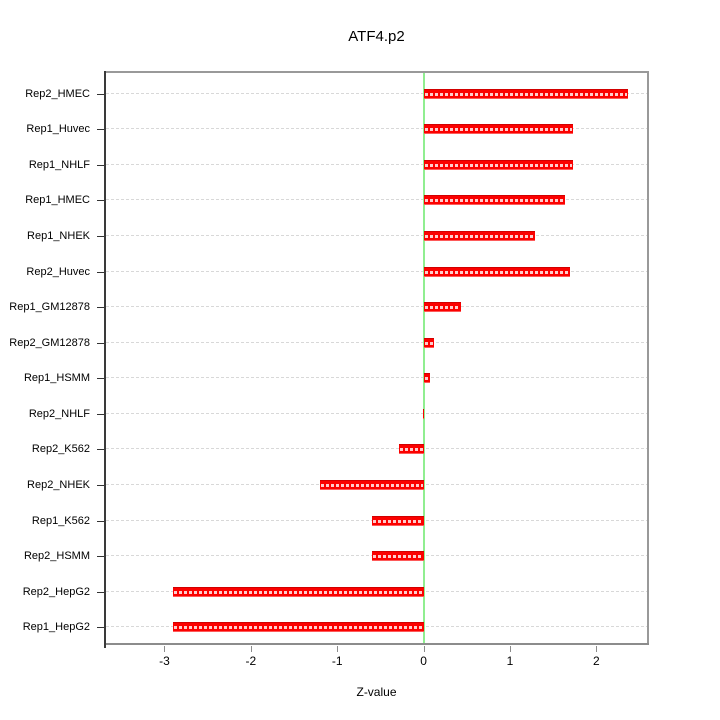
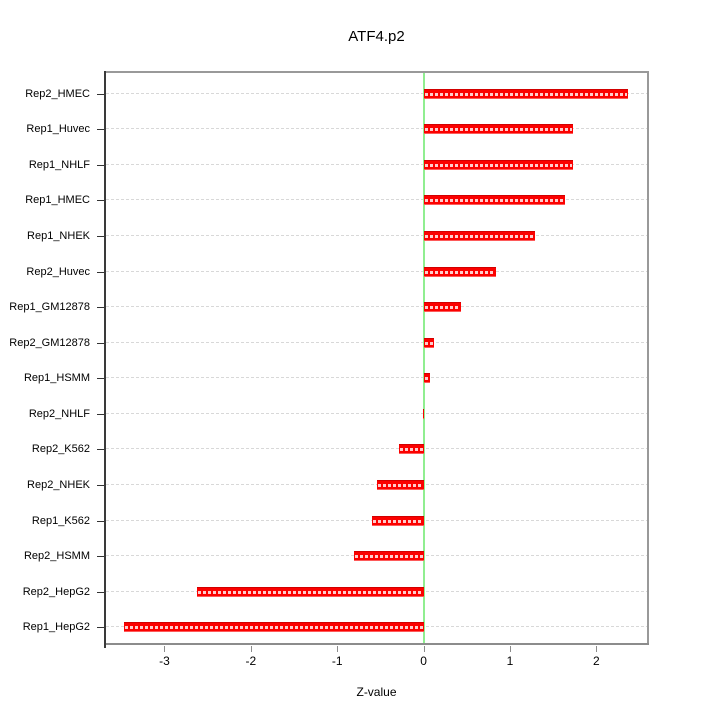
Rep2_Huvec: 1.7 -> 0.8
Rep2_NHEK: -1.2 -> -0.5
Rep2_HSMM: -0.6 -> -0.8
Rep2_HepG2: -2.9 -> -2.6
Rep1_HepG2: -2.9 -> -3.5
